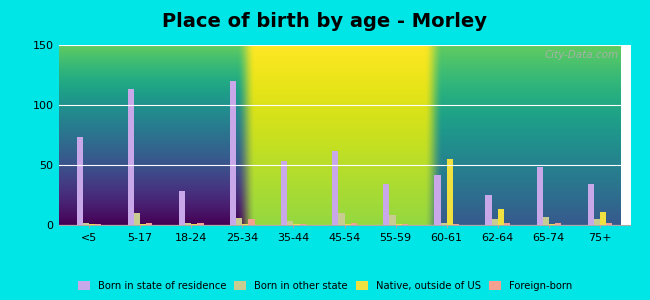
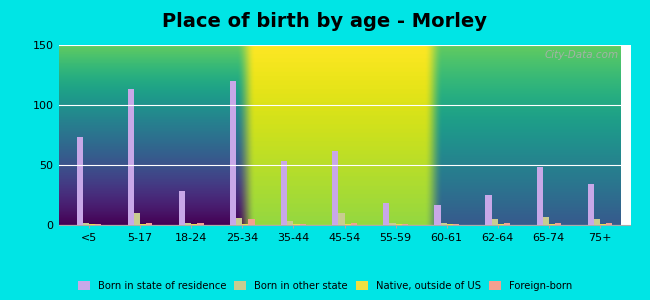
Born in state of residence/55-59: 34 -> 18
Born in other state/55-59: 8 -> 2
Born in state of residence/60-61: 42 -> 17
Native, outside of US/60-61: 55 -> 1
Native, outside of US/62-64: 13 -> 1
Native, outside of US/75+: 11 -> 1
